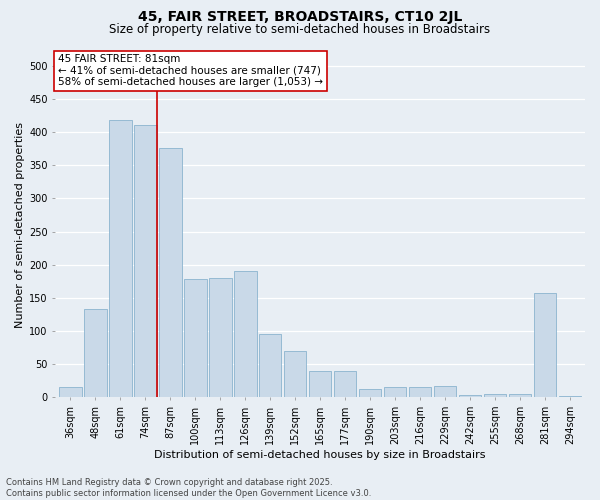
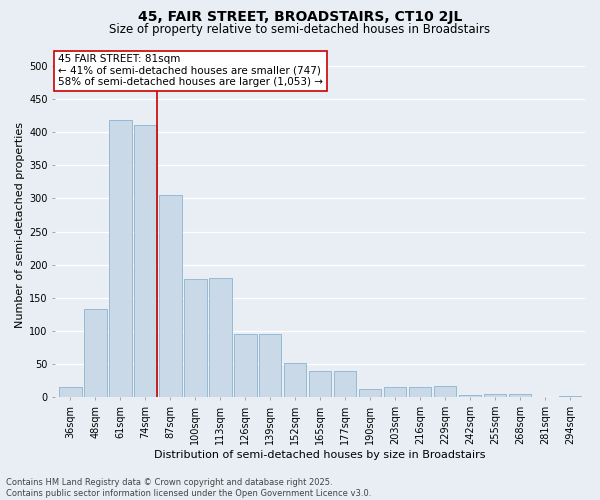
87sqm: 376 -> 305
126sqm: 190 -> 95
152sqm: 70 -> 52
281sqm: 158 -> 1
